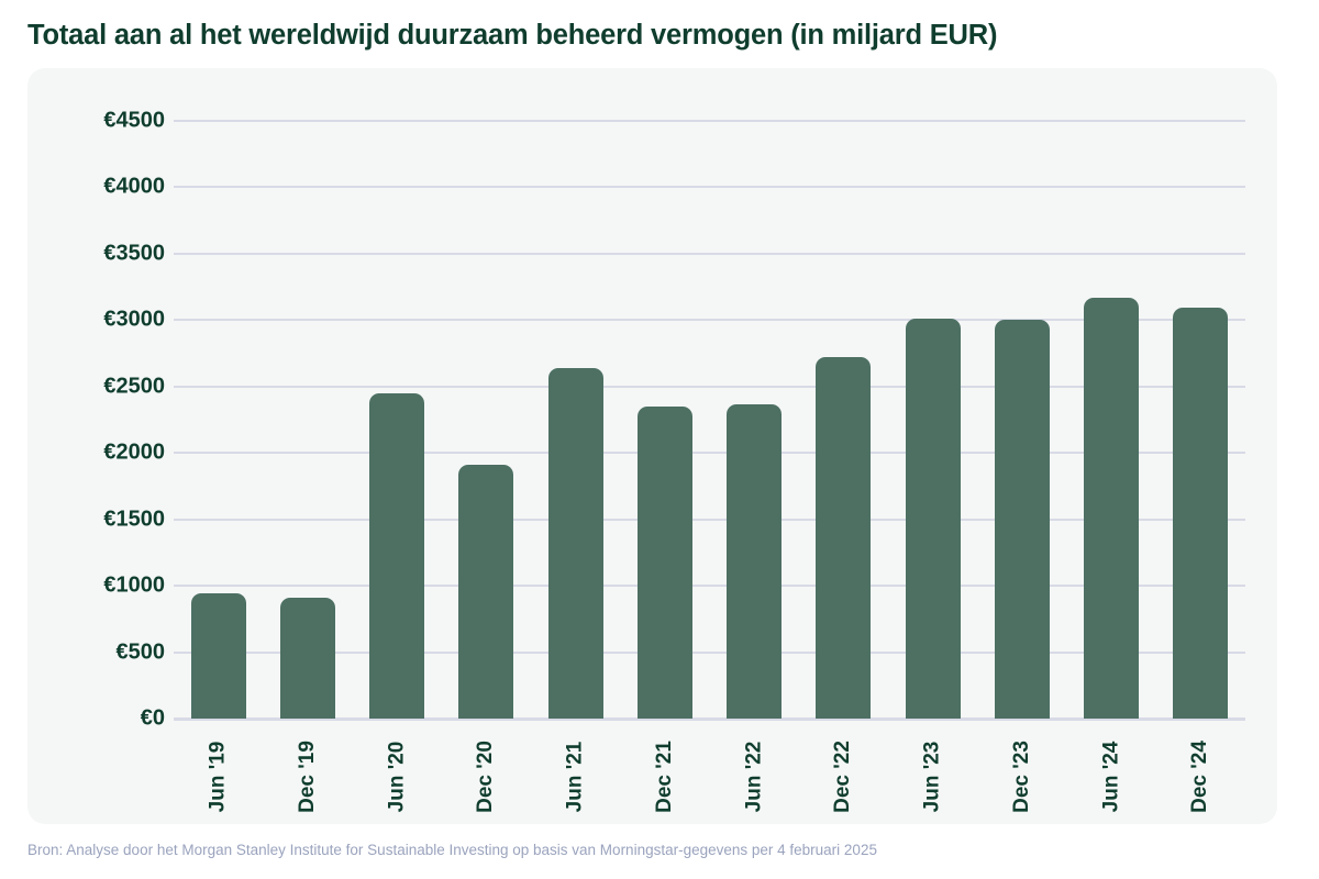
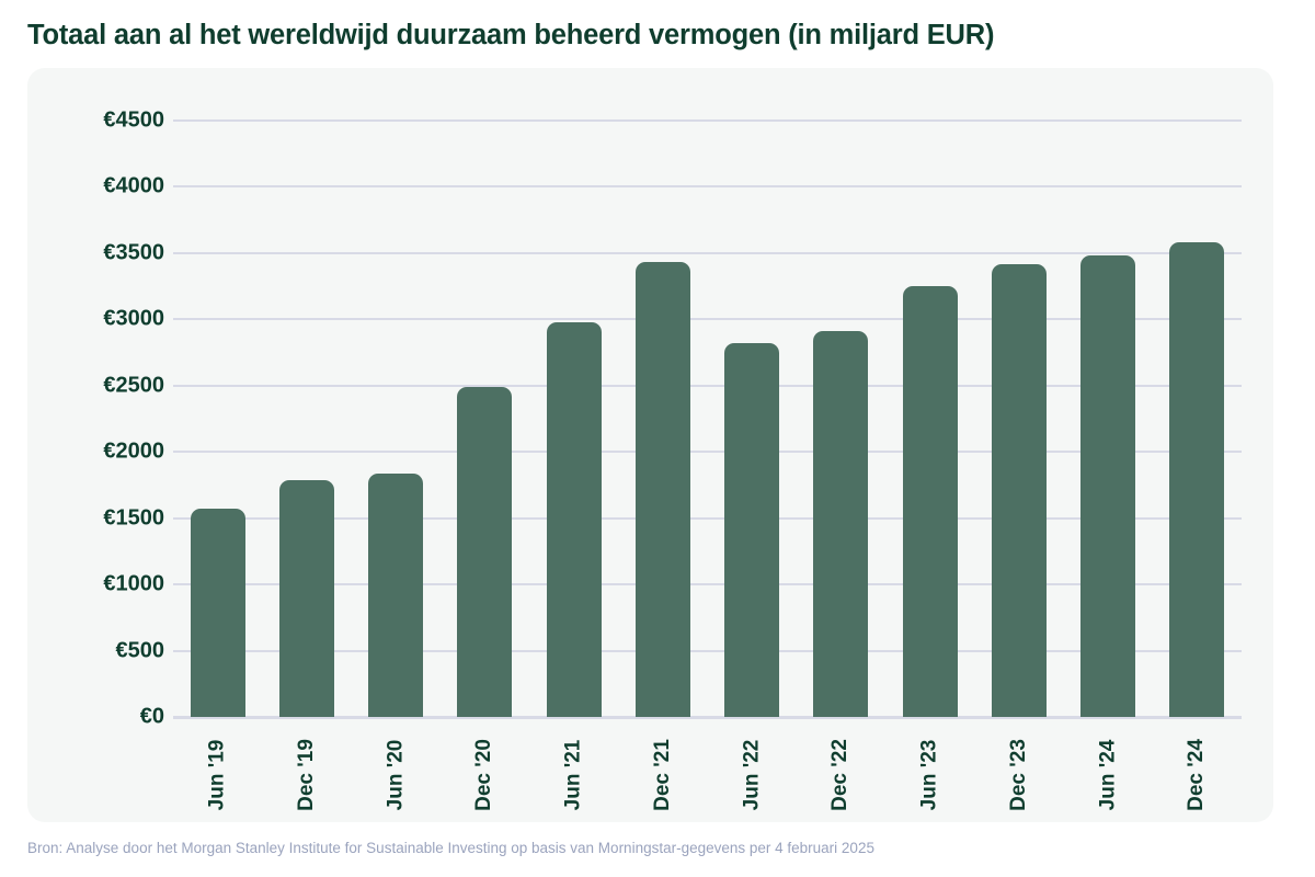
Jun '19: €940 -> €1570
Dec '19: €910 -> €1790
Jun '20: €2450 -> €1840
Dec '20: €1910 -> €2490
Jun '21: €2640 -> €2980
Dec '21: €2350 -> €3430
Jun '22: €2370 -> €2820
Dec '22: €2720 -> €2910
Jun '23: €3010 -> €3250
Dec '23: €3000 -> €3420
Jun '24: €3170 -> €3480
Dec '24: €3090 -> €3580
